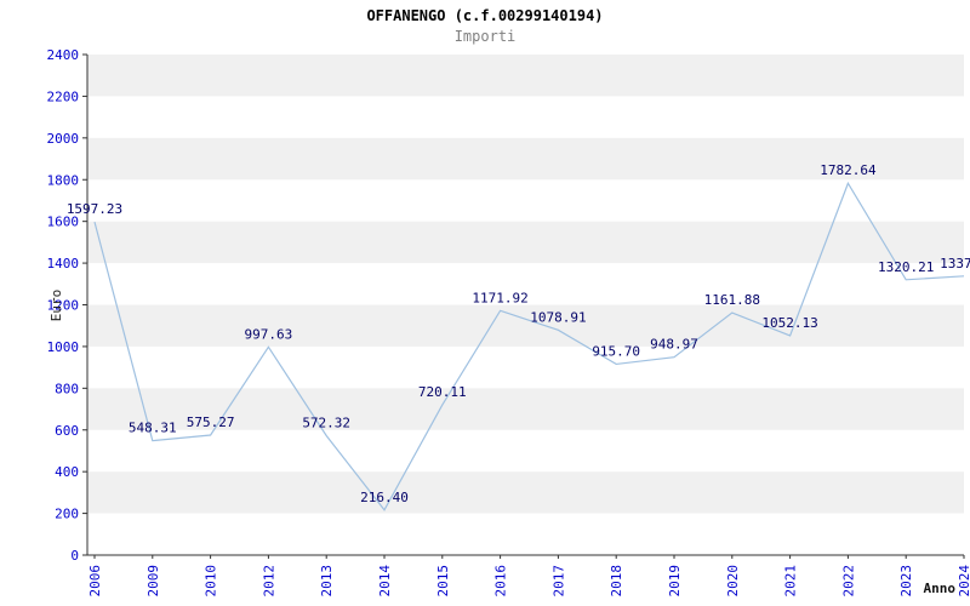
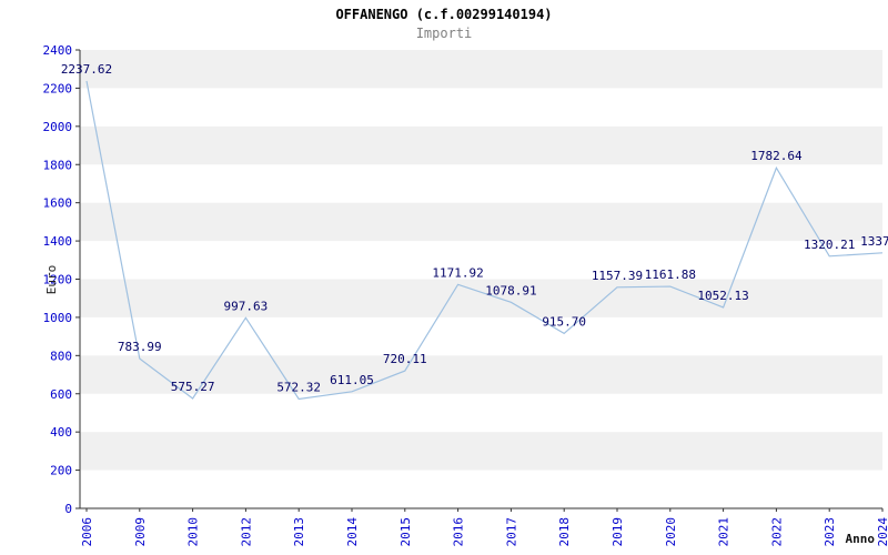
2006: 1597.23 -> 2237.62
2009: 548.31 -> 783.99
2014: 216.40 -> 611.05
2019: 948.97 -> 1157.39
